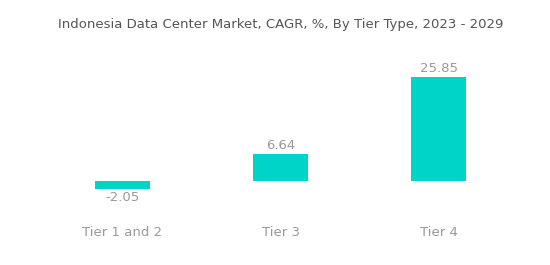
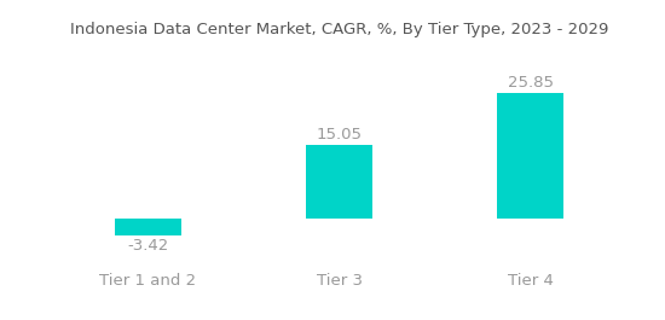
Tier 1 and 2: -2.05 -> -3.42
Tier 3: 6.64 -> 15.05
